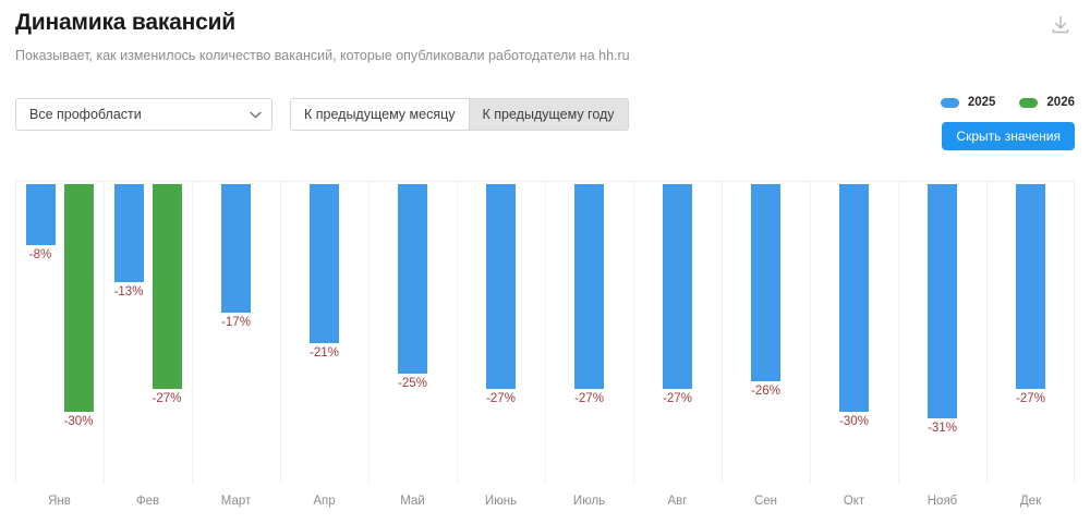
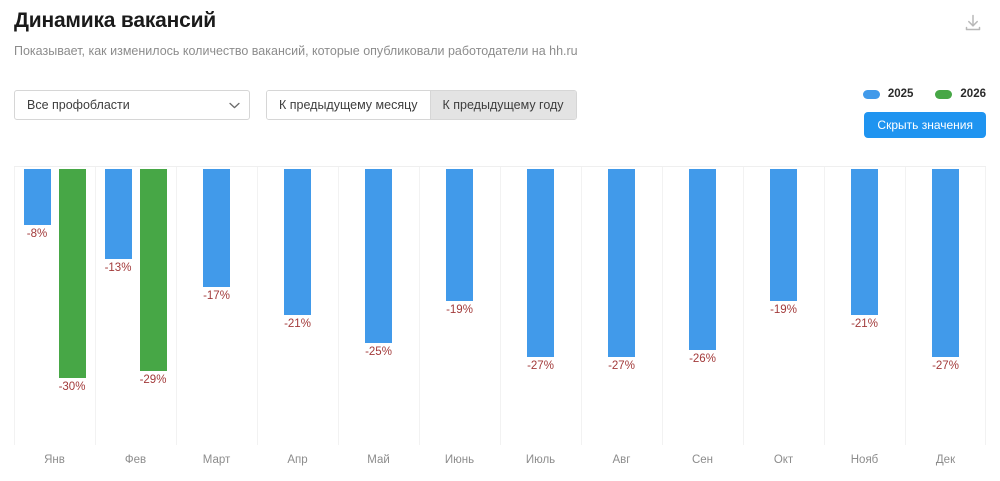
2026/Фев: -27% -> -29%
2025/Июнь: -27% -> -19%
2025/Окт: -30% -> -19%
2025/Нояб: -31% -> -21%
